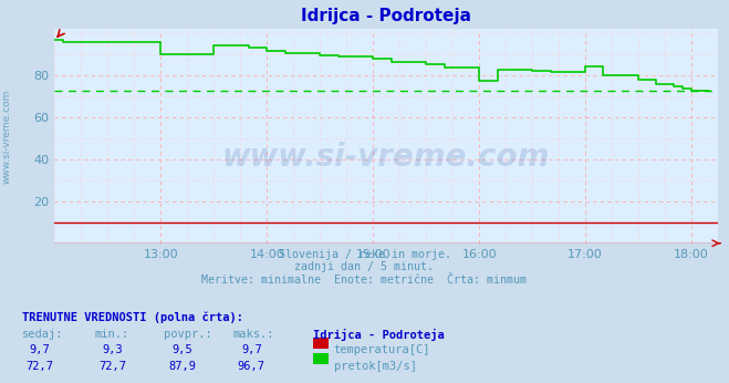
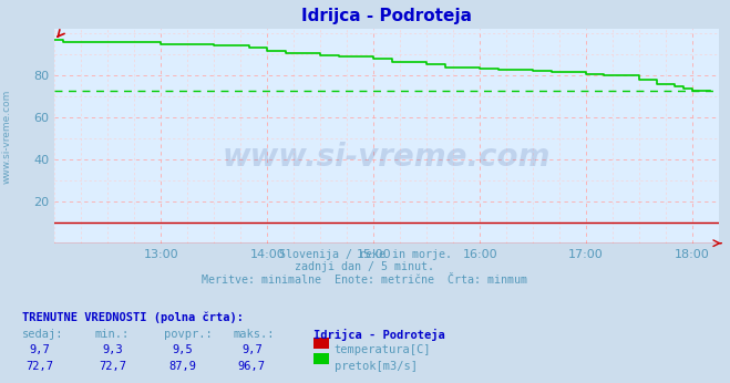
13:00: 90 -> 94
16:00: 77 -> 83
17:00: 84 -> 80
